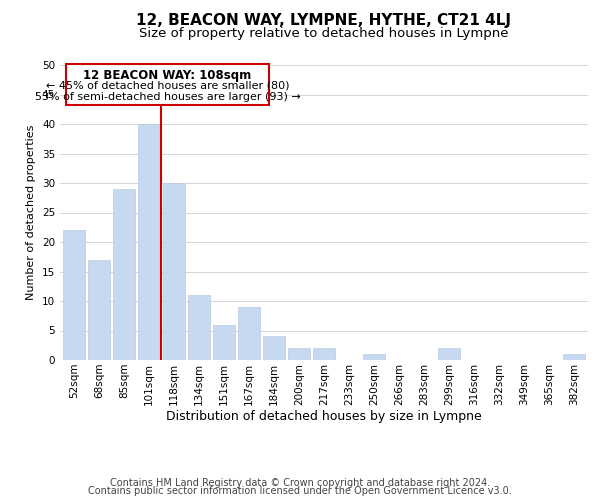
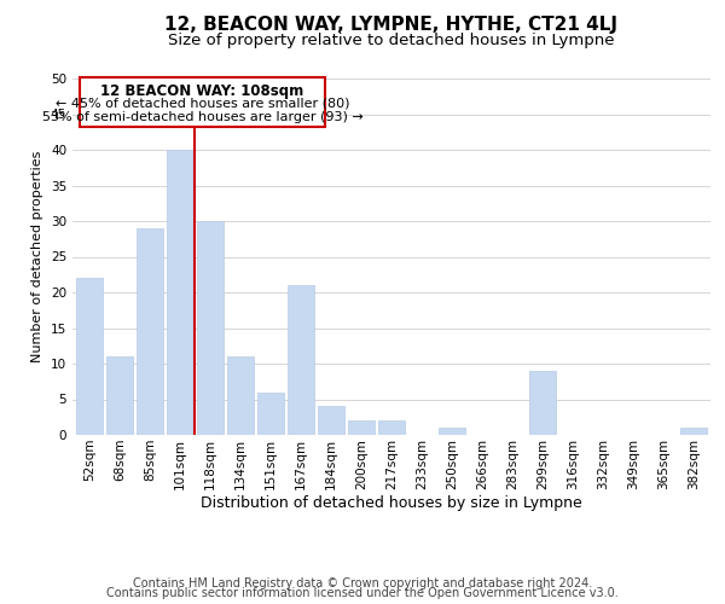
68sqm: 17 -> 11
167sqm: 9 -> 21
299sqm: 2 -> 9
